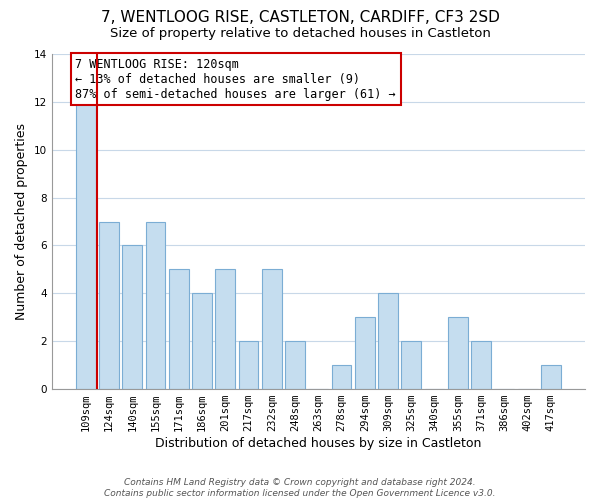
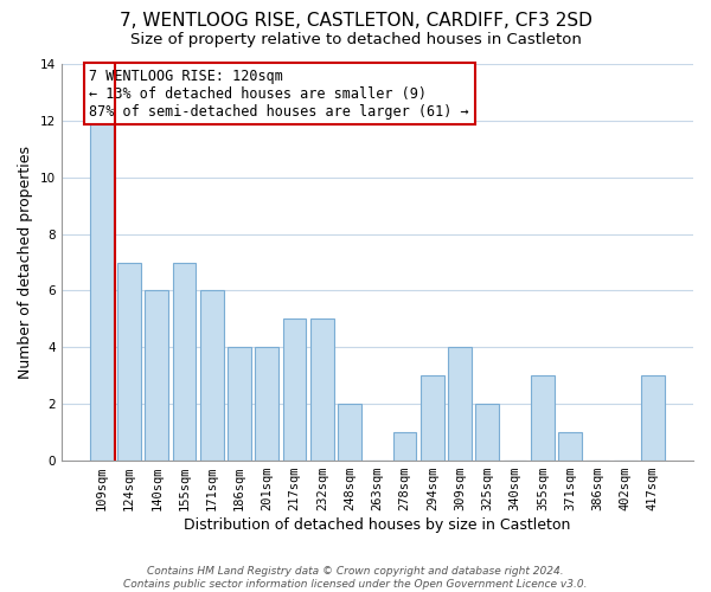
171sqm: 5 -> 6
201sqm: 5 -> 4
217sqm: 2 -> 5
371sqm: 2 -> 1
417sqm: 1 -> 3
